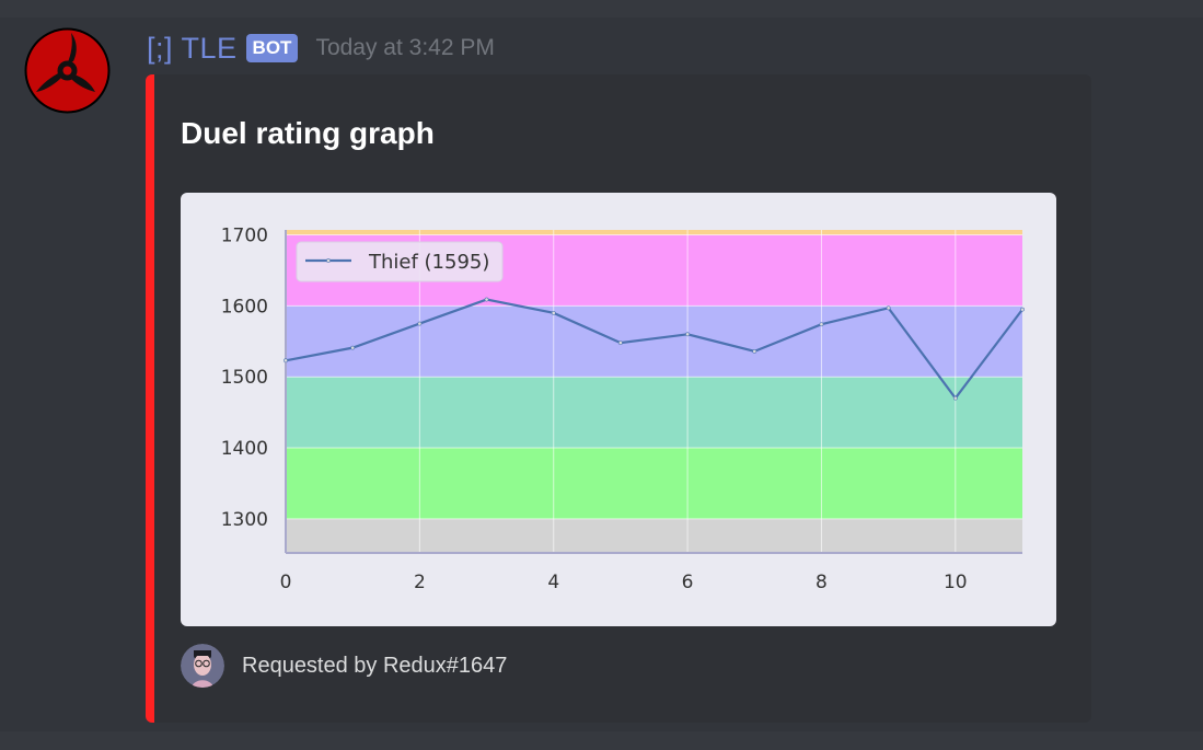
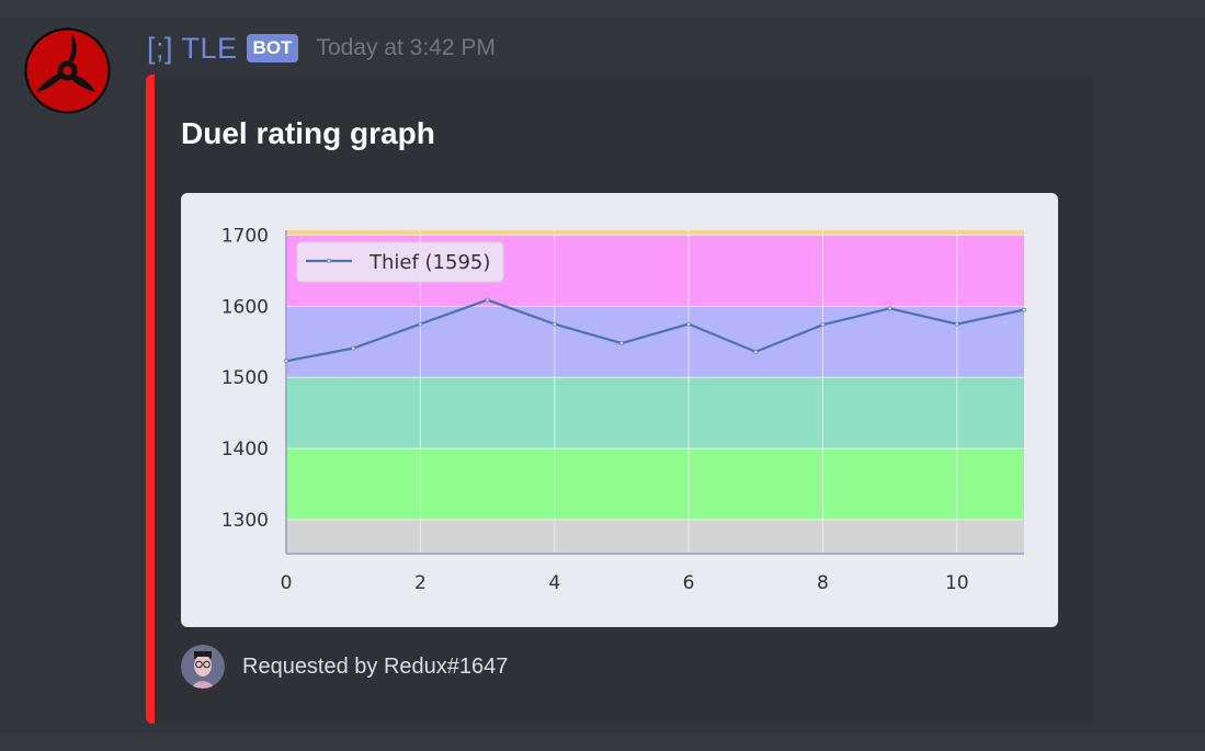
4: 1590 -> 1580
6: 1560 -> 1580
10: 1470 -> 1580
